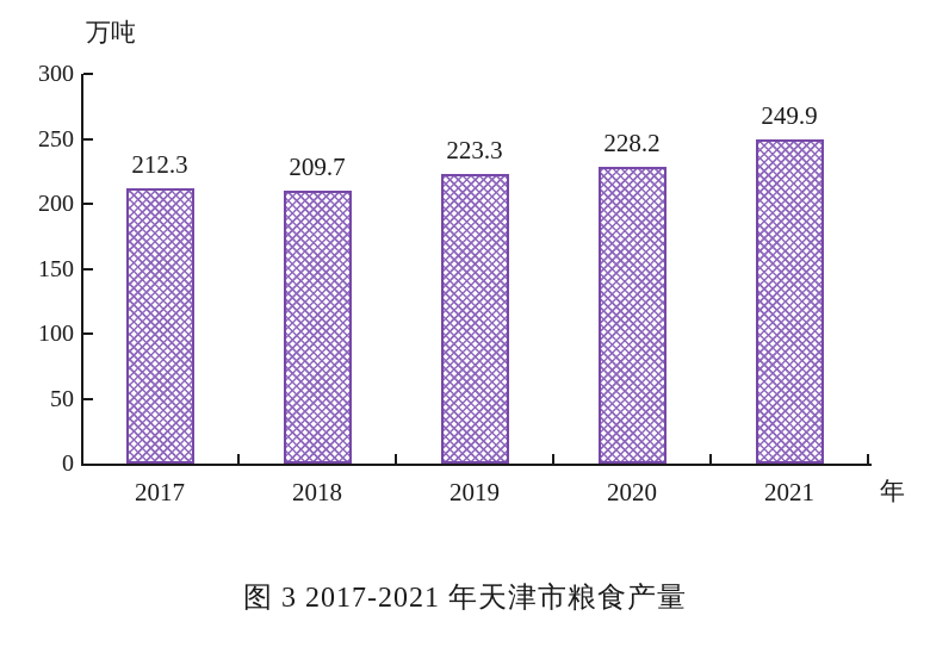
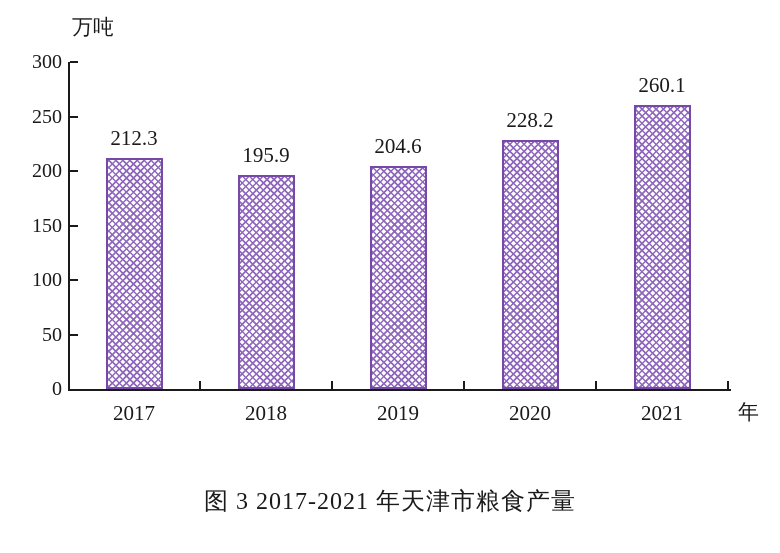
2018: 209.7 -> 195.9
2019: 223.3 -> 204.6
2021: 249.9 -> 260.1
